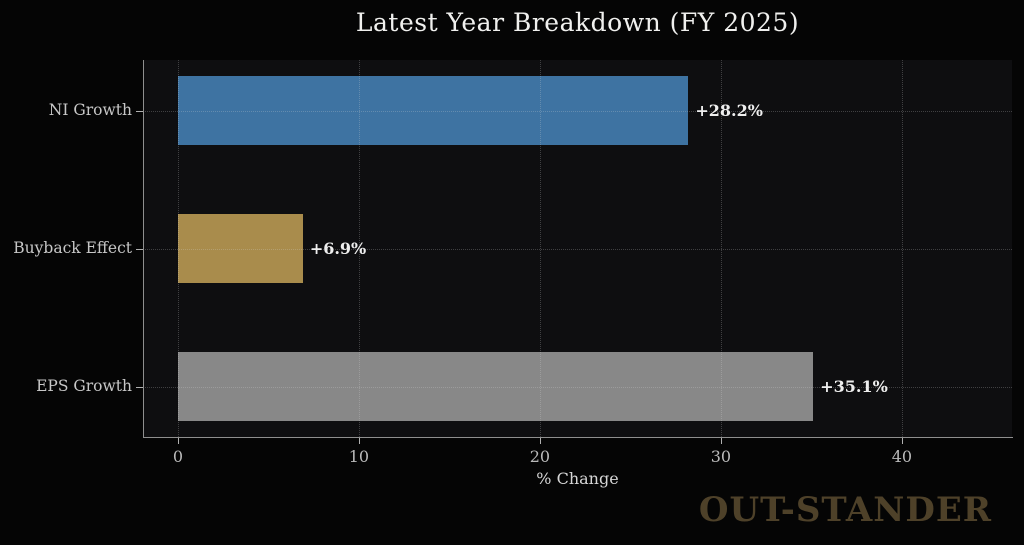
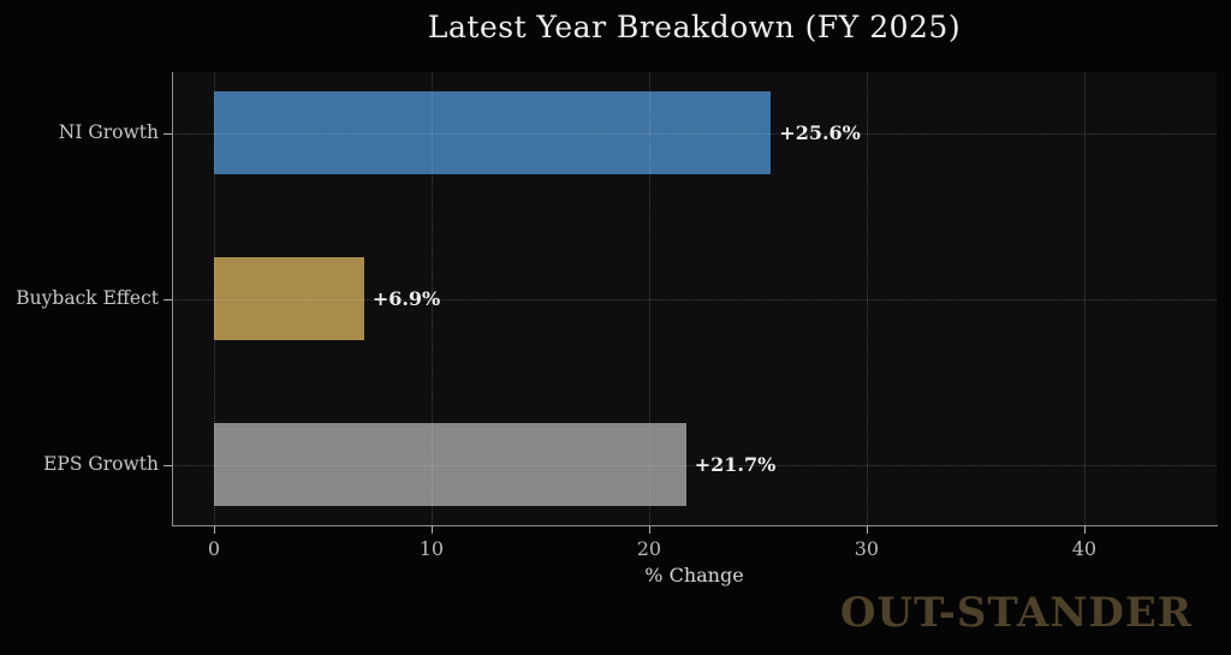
NI Growth: +28.2% -> +25.6%
EPS Growth: +35.1% -> +21.7%
